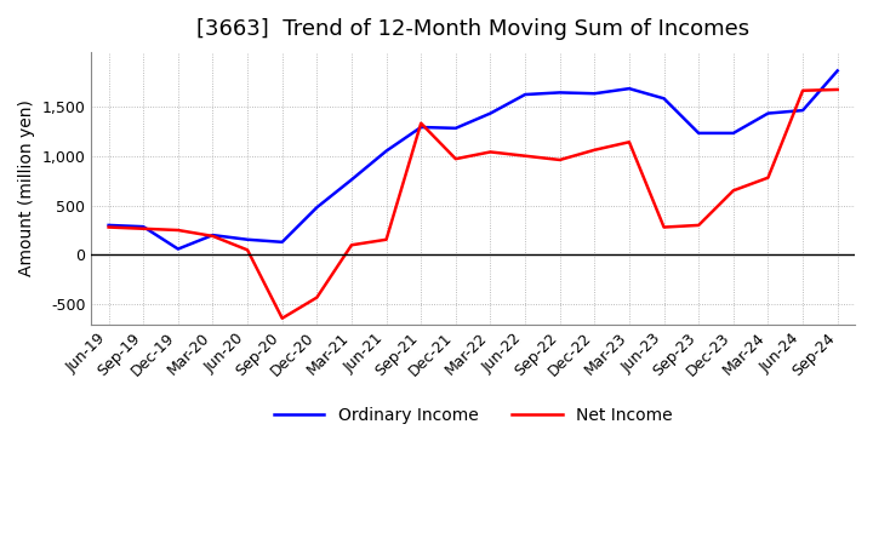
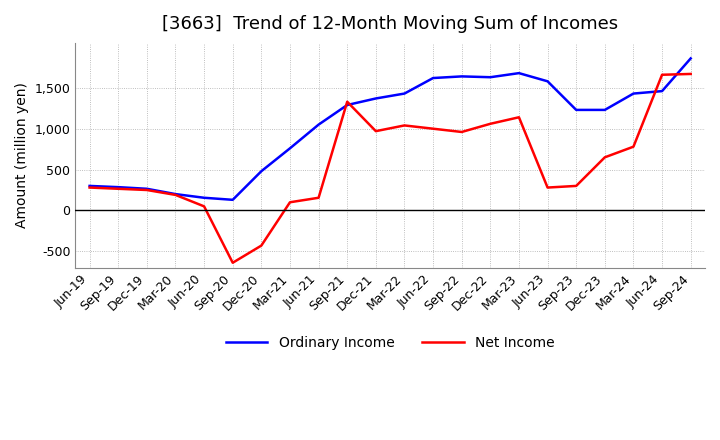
Ordinary Income/Dec-19: 60 -> 260
Ordinary Income/Dec-21: 1,280 -> 1,370
